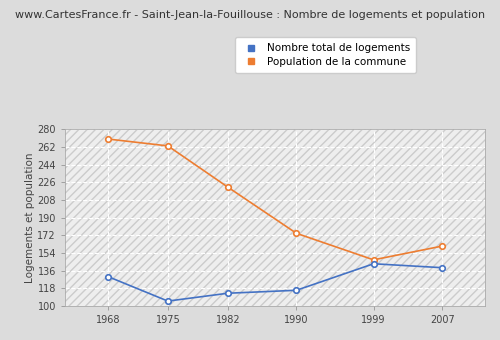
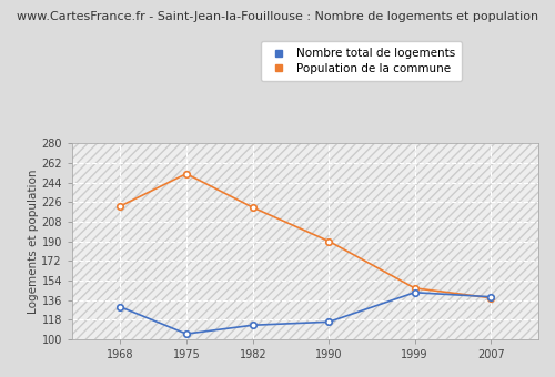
Population de la commune/1968: 270 -> 222
Population de la commune/1975: 263 -> 252
Population de la commune/1990: 174 -> 190
Population de la commune/2007: 161 -> 138
